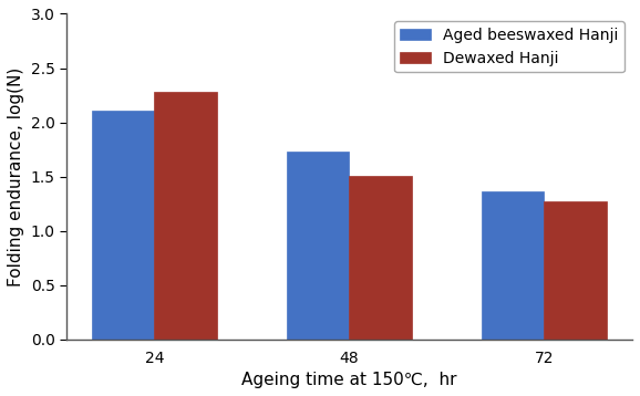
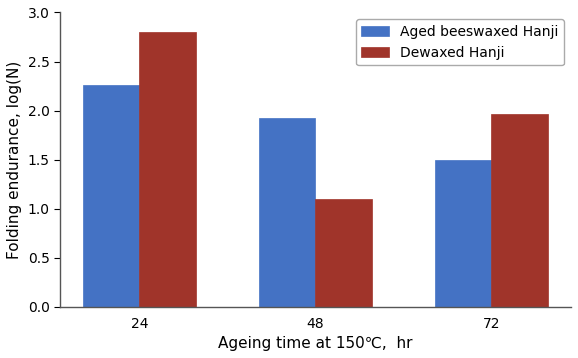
Aged beeswaxed Hanji/24: 2.11 -> 2.26
Dewaxed Hanji/24: 2.28 -> 2.80
Aged beeswaxed Hanji/48: 1.73 -> 1.92
Dewaxed Hanji/48: 1.51 -> 1.10
Aged beeswaxed Hanji/72: 1.36 -> 1.50
Dewaxed Hanji/72: 1.27 -> 1.96
